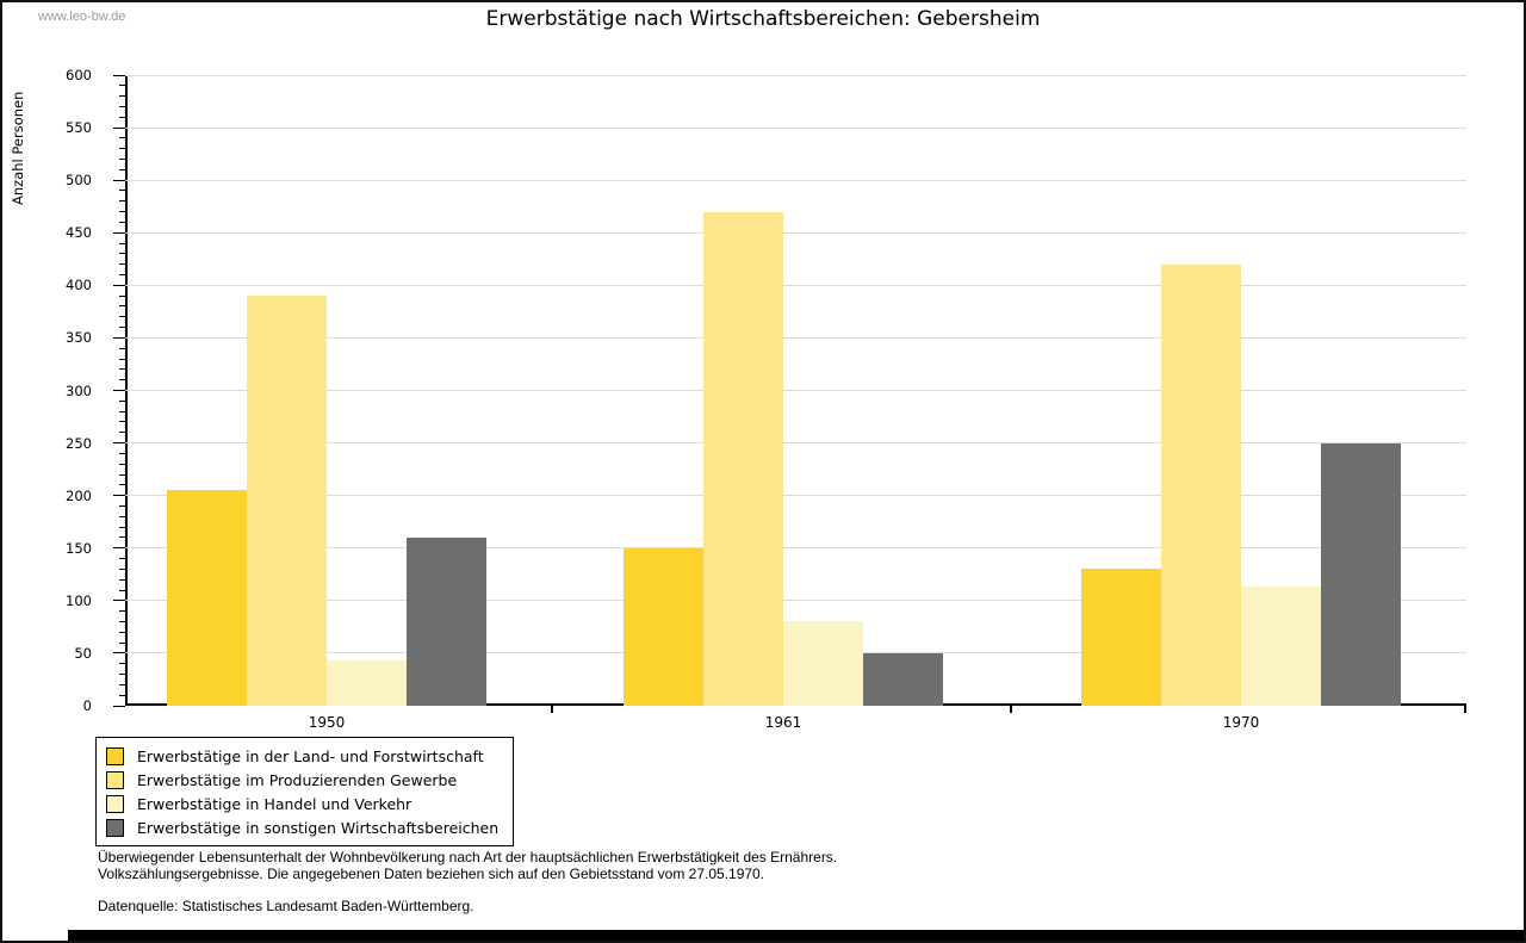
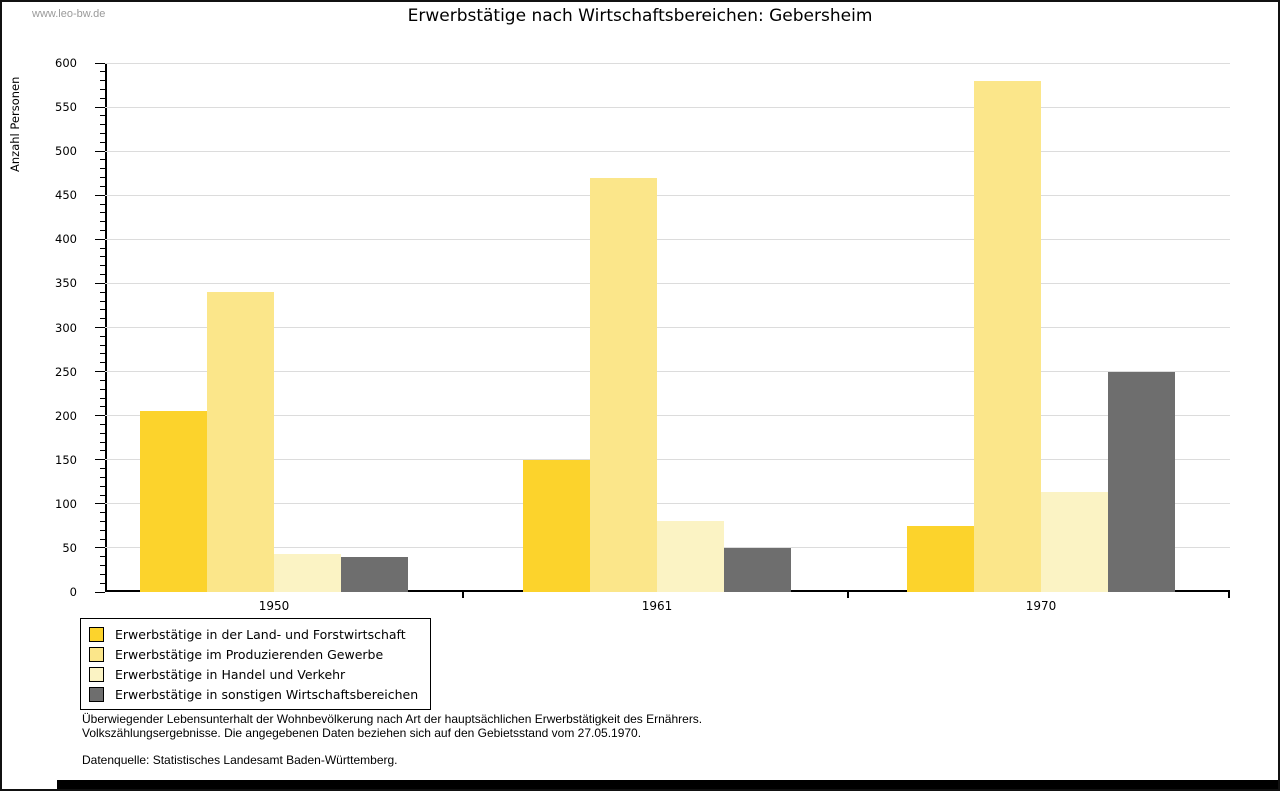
Erwerbstätige im Produzierenden Gewerbe/1950: 390 -> 340
Erwerbstätige in sonstigen Wirtschaftsbereichen/1950: 160 -> 40
Erwerbstätige in der Land- und Forstwirtschaft/1970: 130 -> 80
Erwerbstätige im Produzierenden Gewerbe/1970: 420 -> 580
